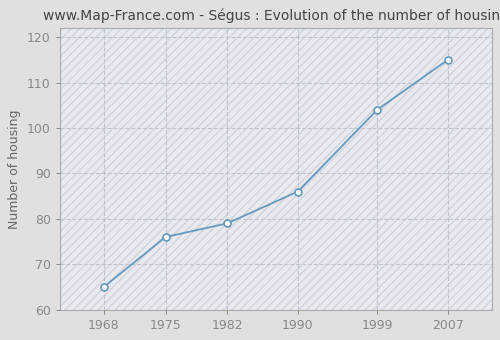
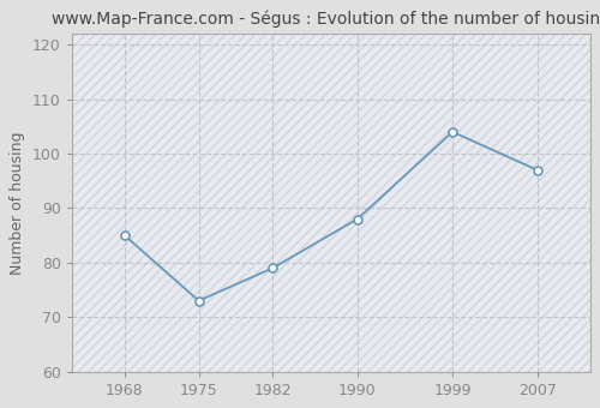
1968: 65 -> 85
1975: 76 -> 73
1990: 86 -> 88
2007: 115 -> 97
